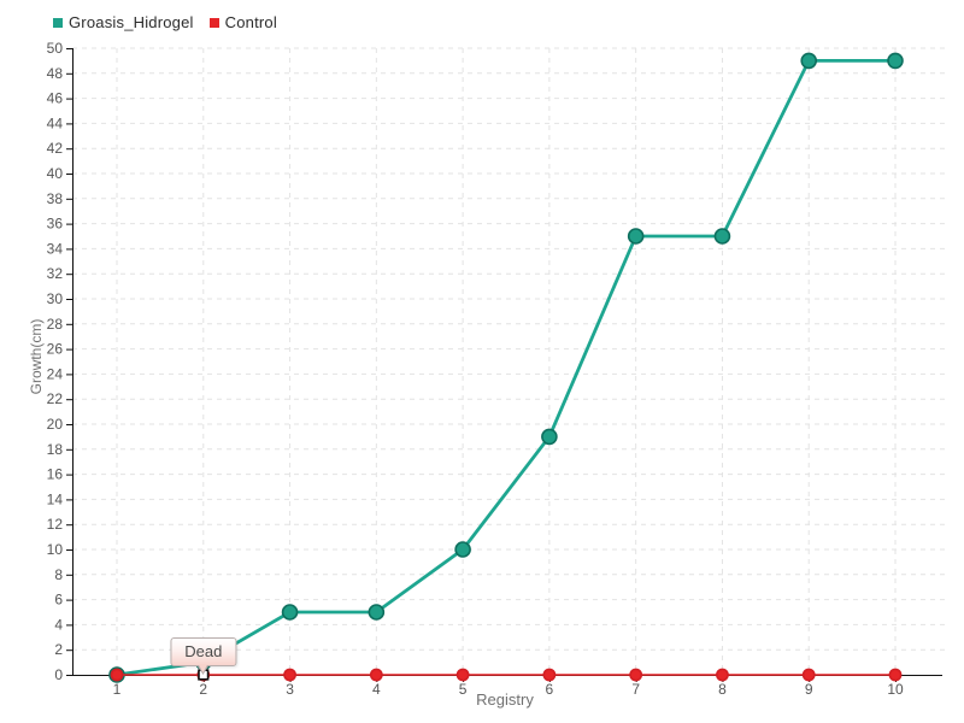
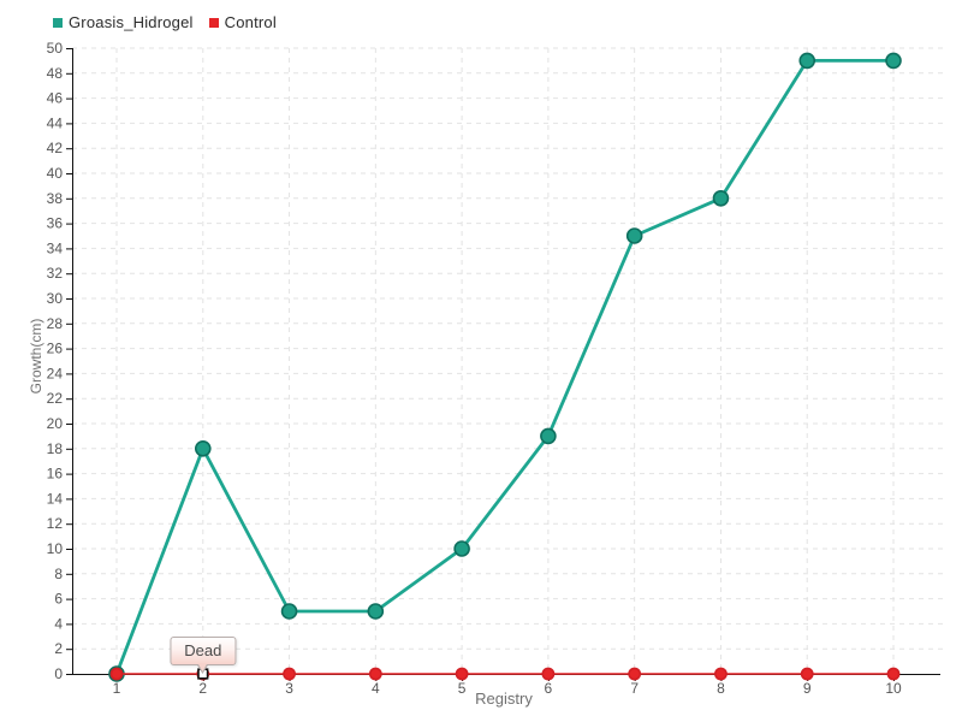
Groasis_Hidrogel/2: 1 -> 18
Groasis_Hidrogel/8: 35 -> 38
